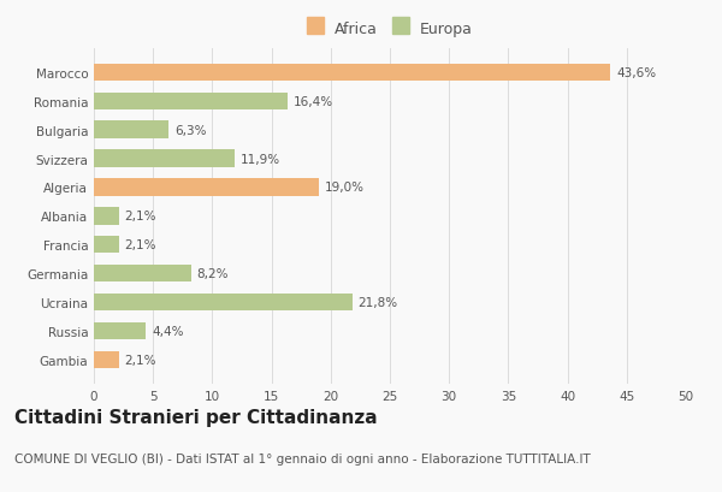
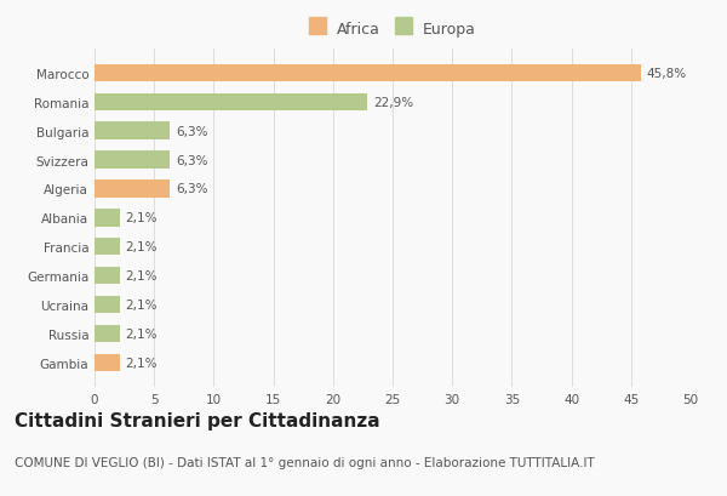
Marocco: 43,6% -> 45,8%
Romania: 16,4% -> 22,9%
Svizzera: 11,9% -> 6,3%
Algeria: 19,0% -> 6,3%
Germania: 8,2% -> 2,1%
Ucraina: 21,8% -> 2,1%
Russia: 4,4% -> 2,1%
